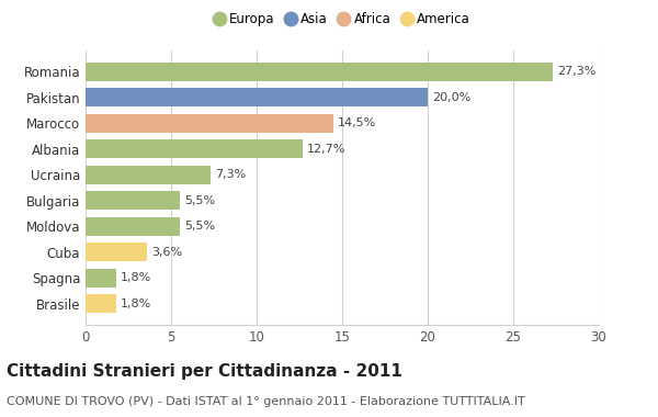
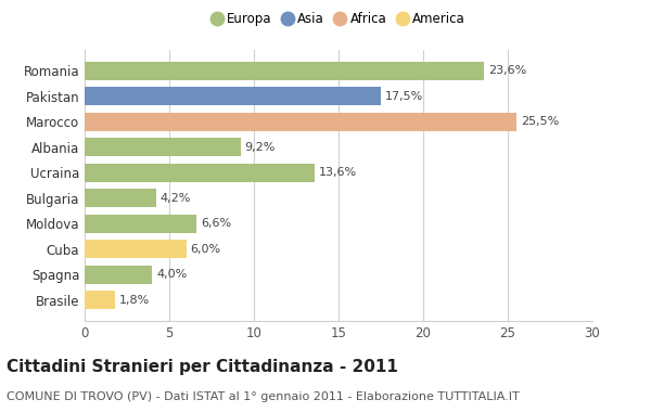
Romania: 27,3% -> 23,6%
Pakistan: 20,0% -> 17,5%
Marocco: 14,5% -> 25,5%
Albania: 12,7% -> 9,2%
Ucraina: 7,3% -> 13,6%
Bulgaria: 5,5% -> 4,2%
Moldova: 5,5% -> 6,6%
Cuba: 3,6% -> 6,0%
Spagna: 1,8% -> 4,0%
